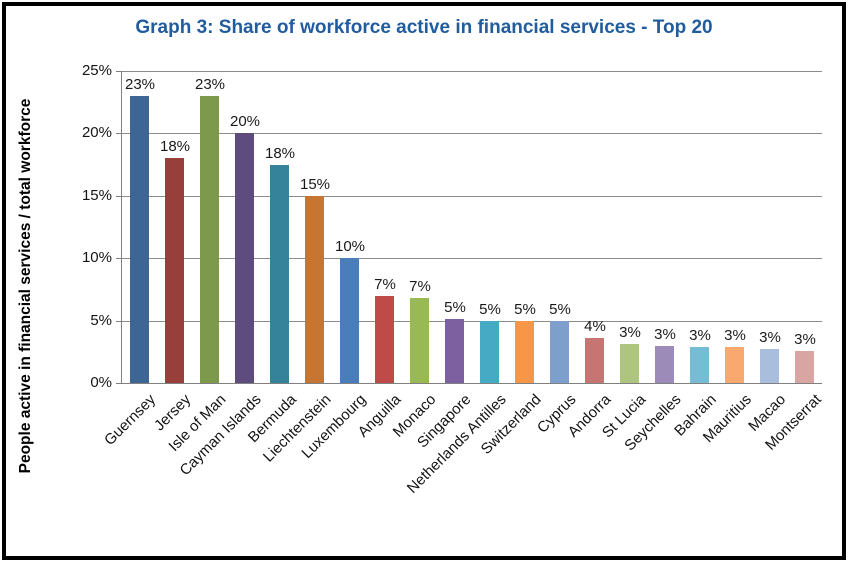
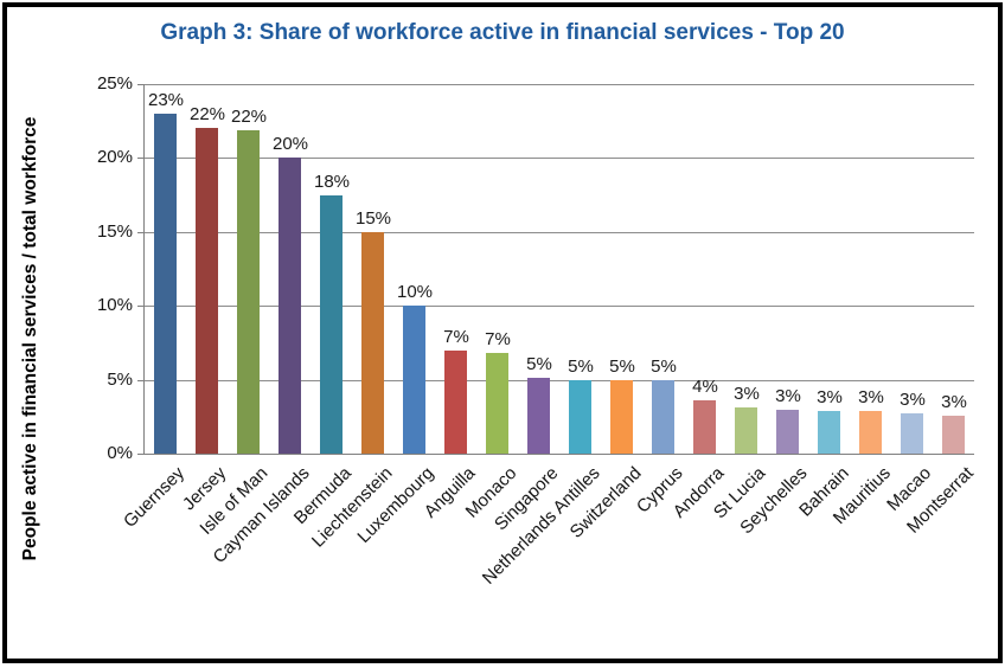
Jersey: 18% -> 22%
Isle of Man: 23% -> 22%
